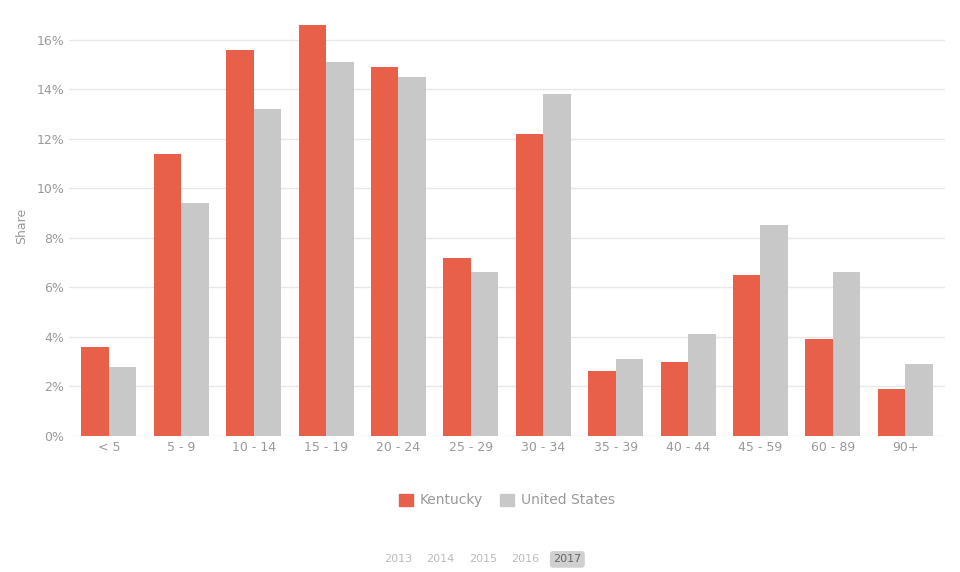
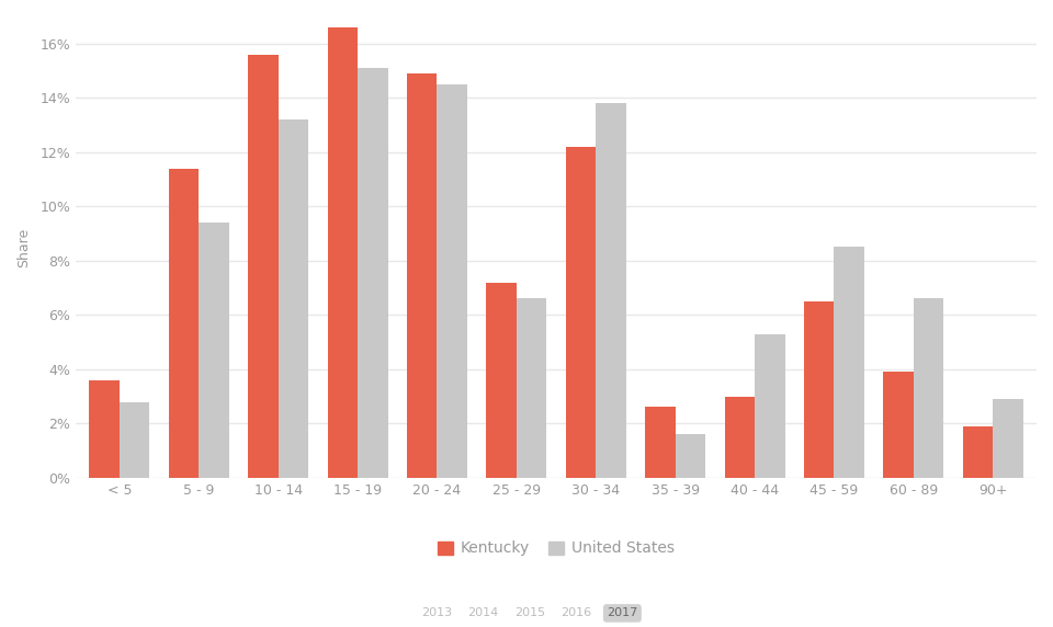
United States/35 - 39: 3.1% -> 1.6%
United States/40 - 44: 4.1% -> 5.3%
